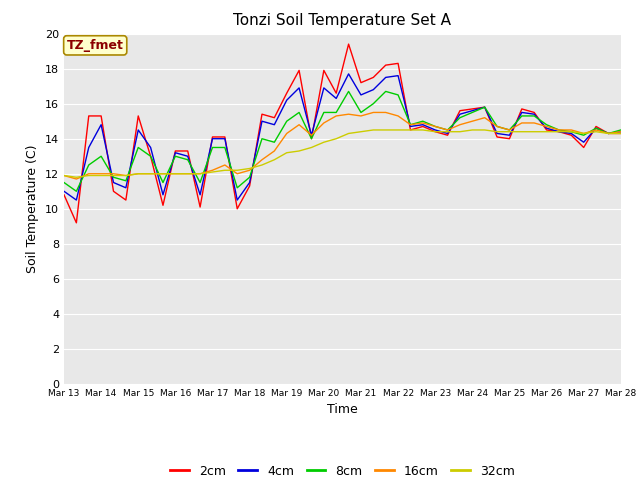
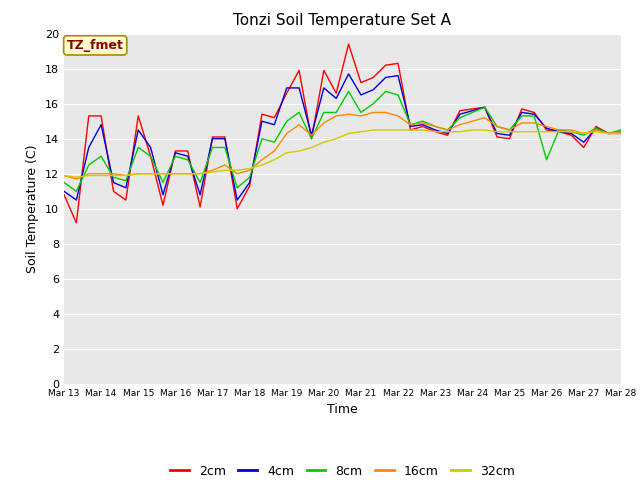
4cm/Mar 19: 16.2 -> 16.9
8cm/Mar 26: 14.8 -> 12.8
